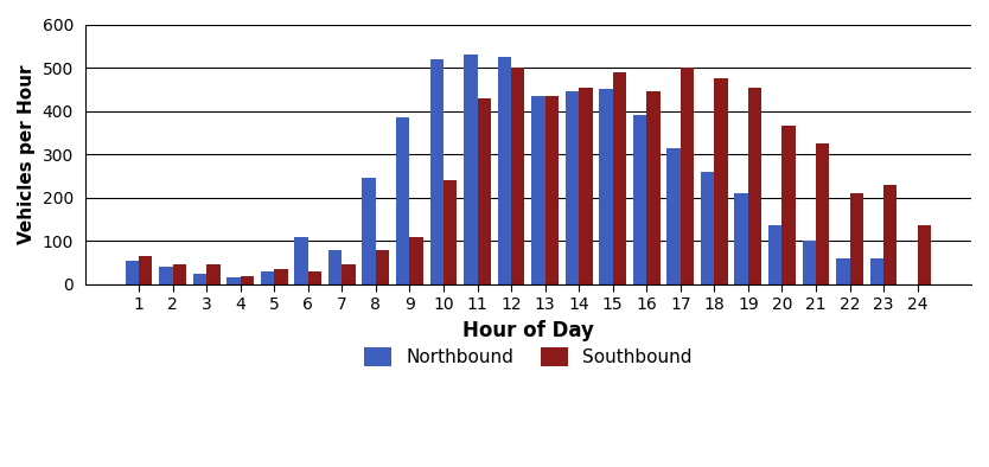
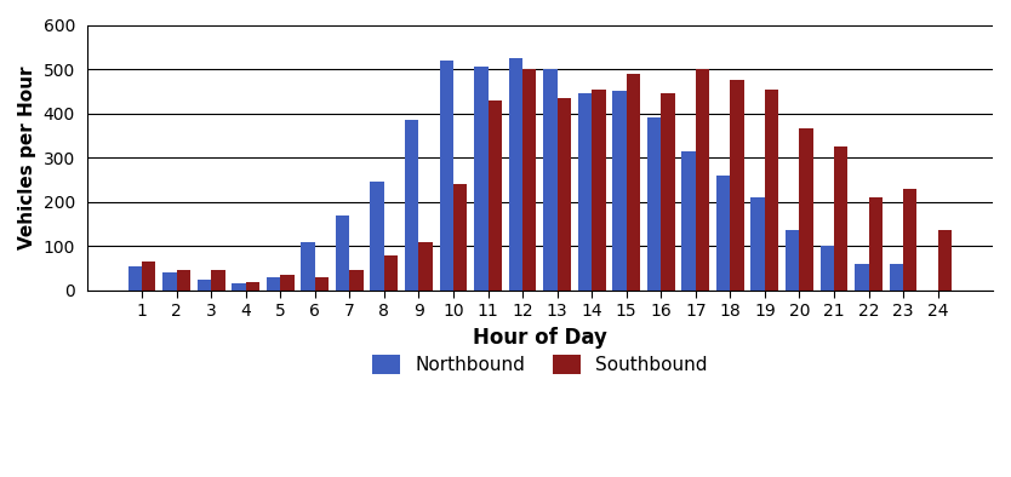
Northbound/7: 80 -> 170
Northbound/11: 530 -> 505
Northbound/13: 435 -> 500
